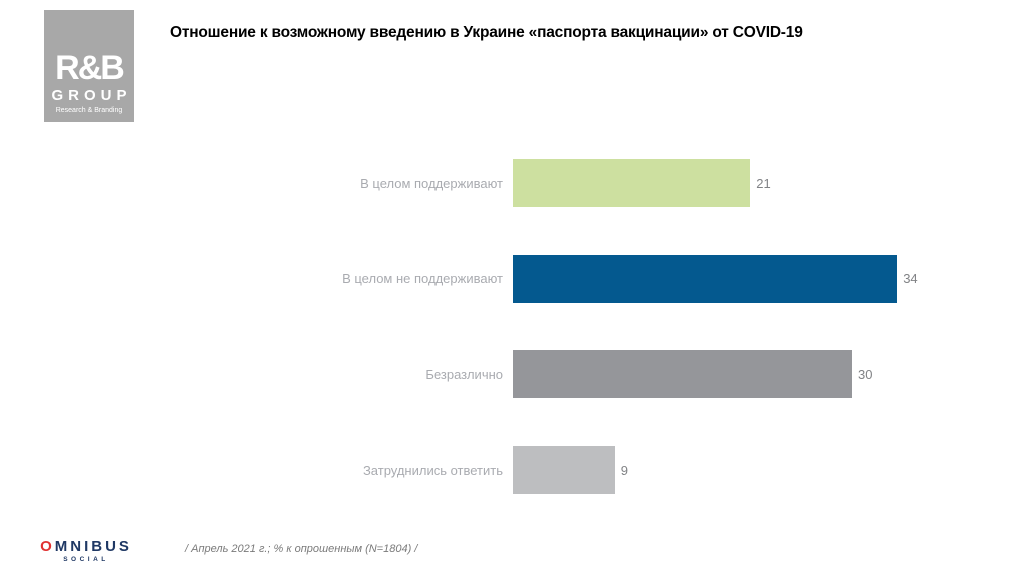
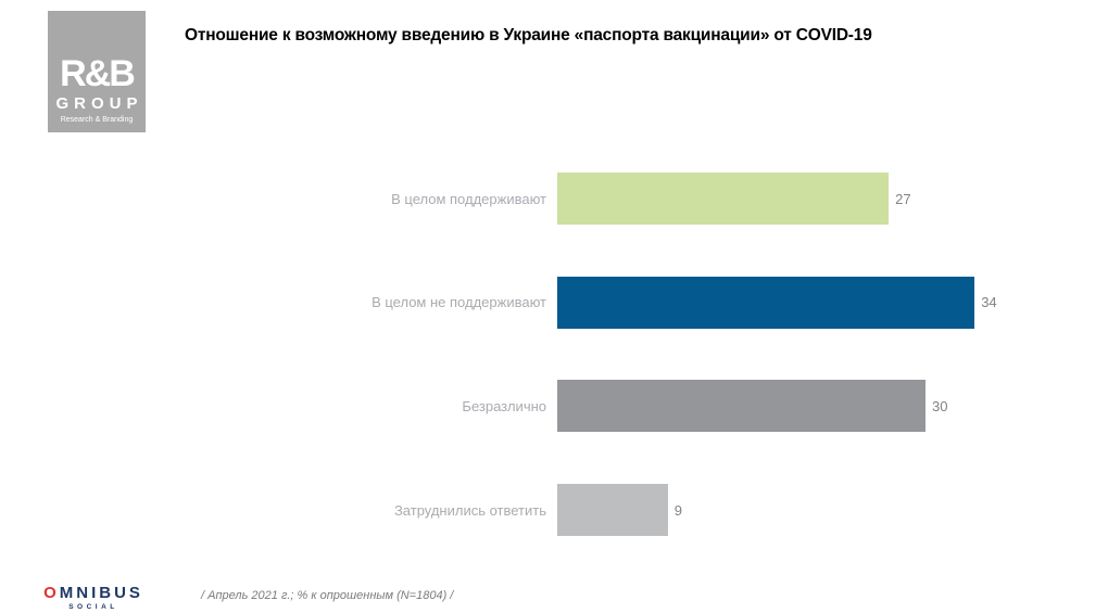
В целом поддерживают: 21 -> 27
